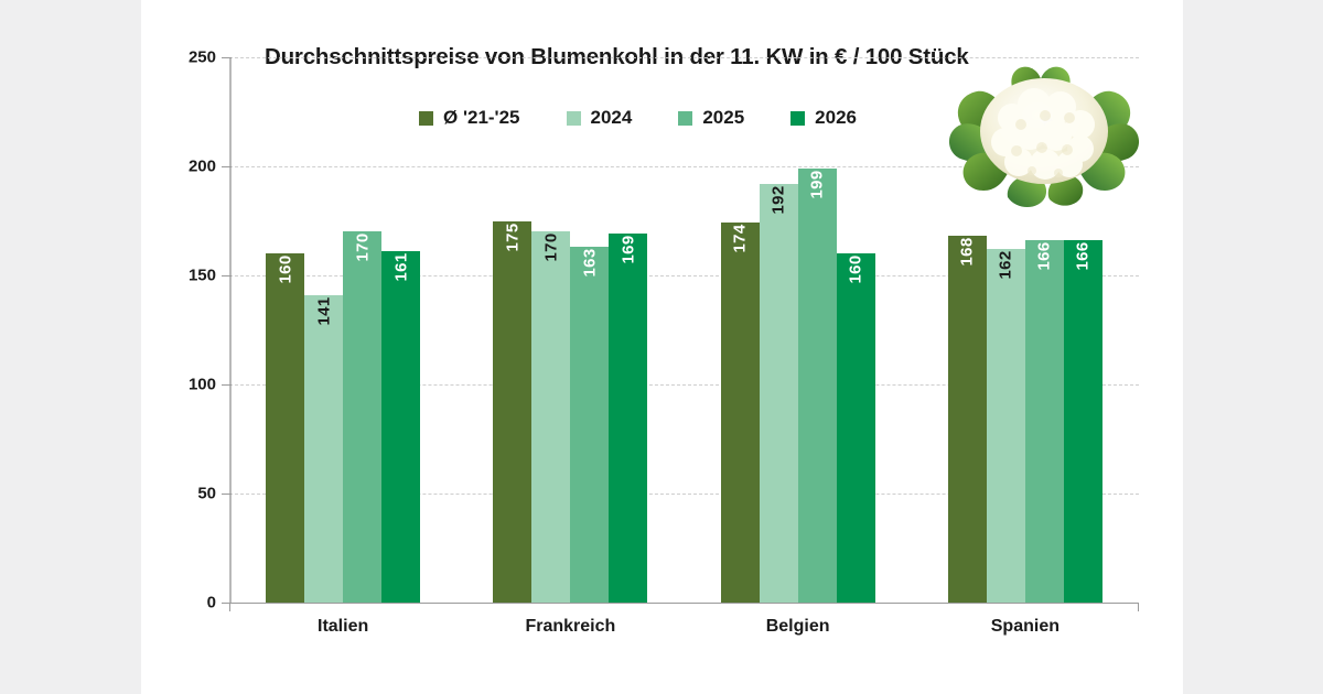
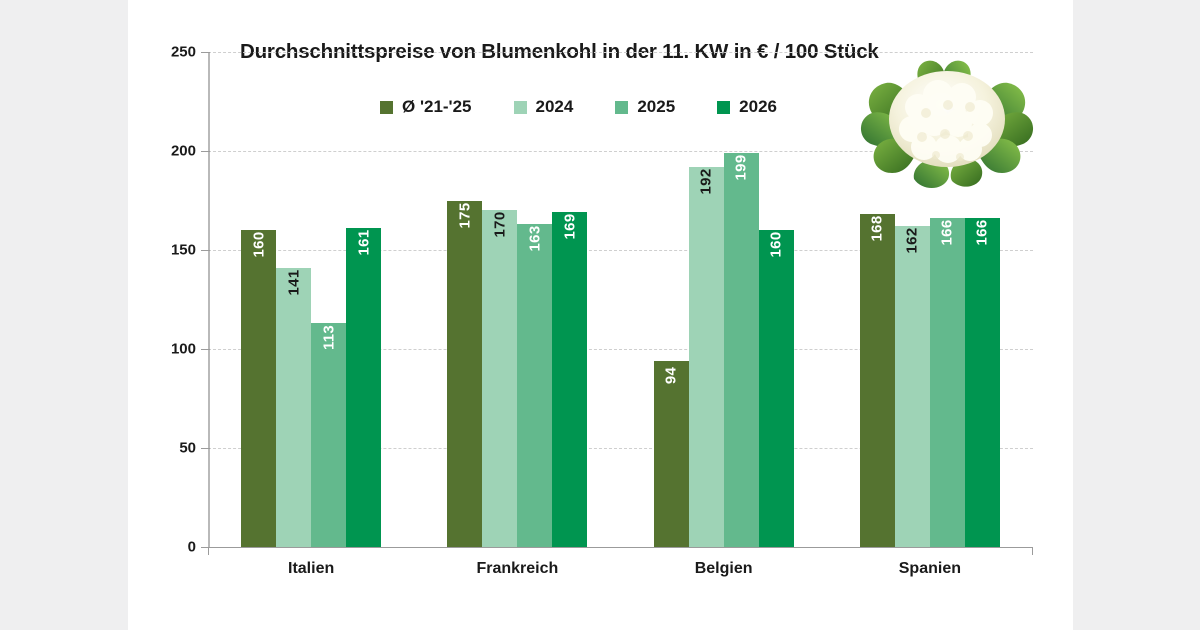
2025/Italien: 170 -> 113
Ø '21-'25/Belgien: 174 -> 94
